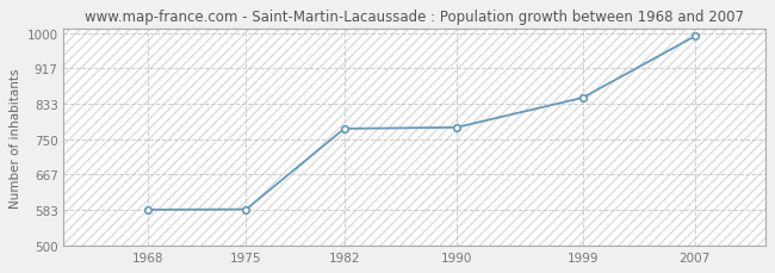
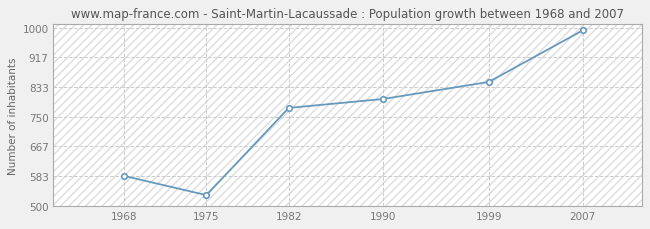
1975: 585 -> 530
1990: 778 -> 800
